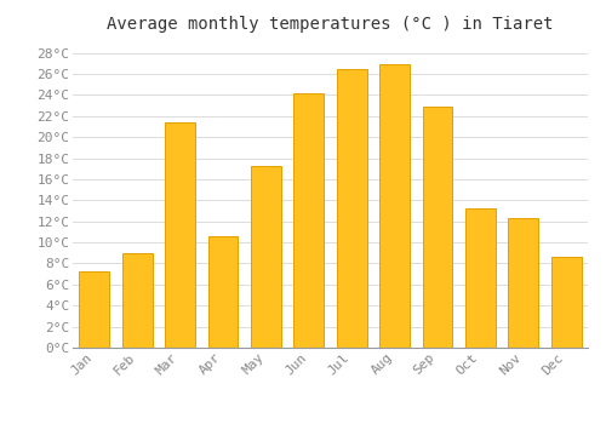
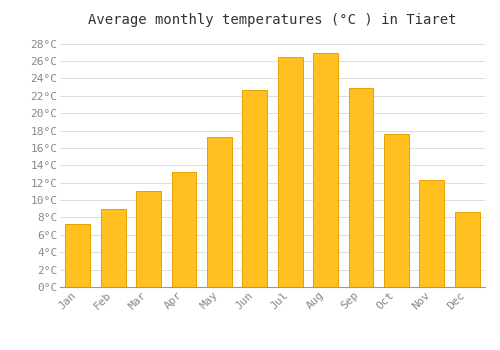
Mar: 21.4°C -> 11.0°C
Apr: 10.6°C -> 13.2°C
Jun: 24.2°C -> 22.7°C
Oct: 13.2°C -> 17.6°C
